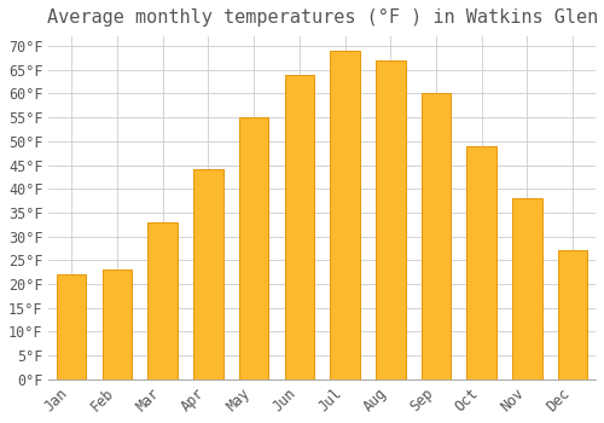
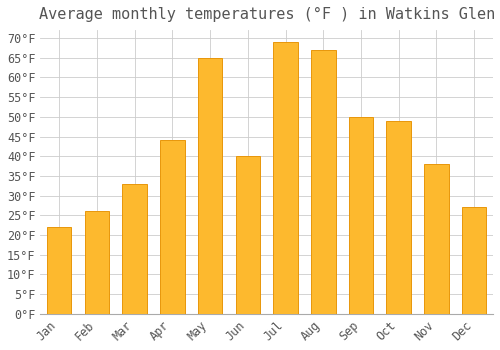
Feb: 23°F -> 26°F
May: 55°F -> 65°F
Jun: 64°F -> 40°F
Sep: 60°F -> 50°F
